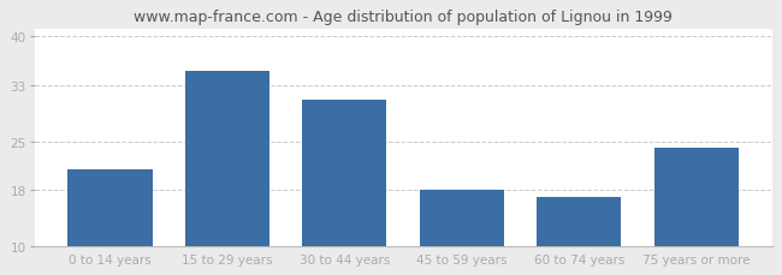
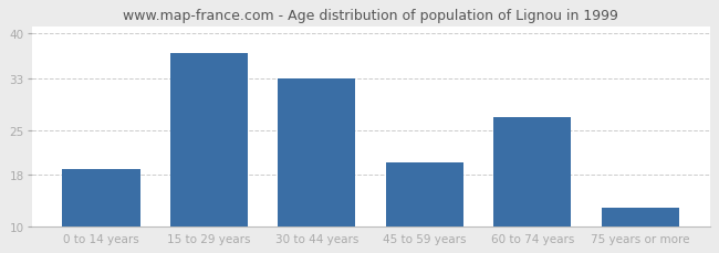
0 to 14 years: 21 -> 19
15 to 29 years: 35 -> 37
30 to 44 years: 31 -> 33
45 to 59 years: 18 -> 20
60 to 74 years: 17 -> 27
75 years or more: 24 -> 13
